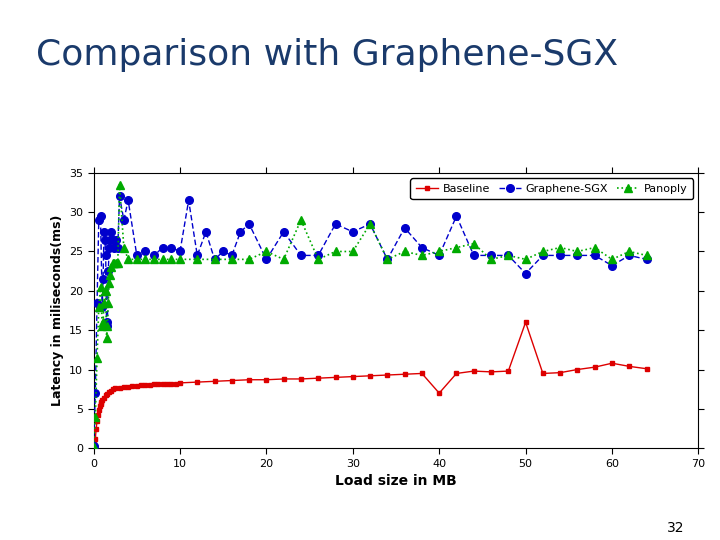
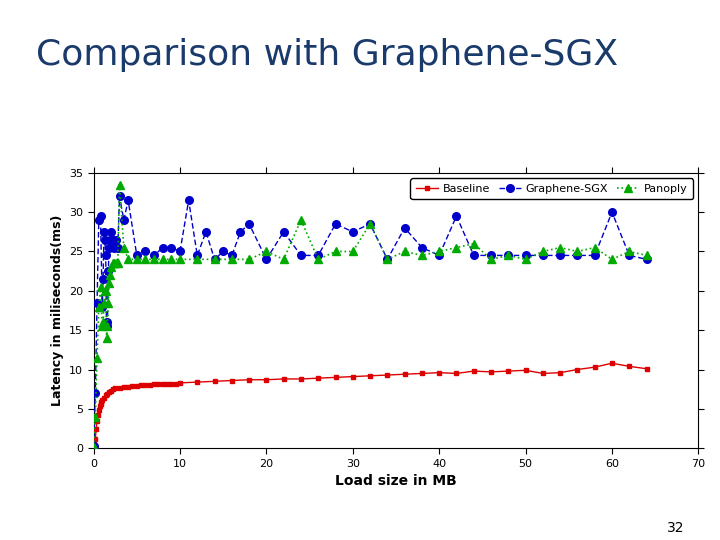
Baseline/40: 7.0 -> 9.6
Baseline/50: 16.0 -> 9.9
Graphene-SGX/50: 22.2 -> 24.5
Graphene-SGX/60: 23.2 -> 30.0
